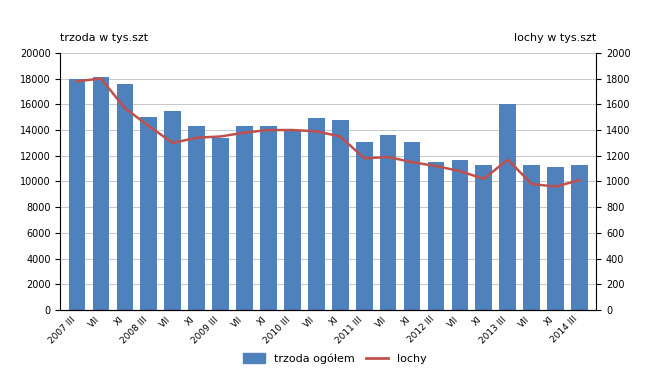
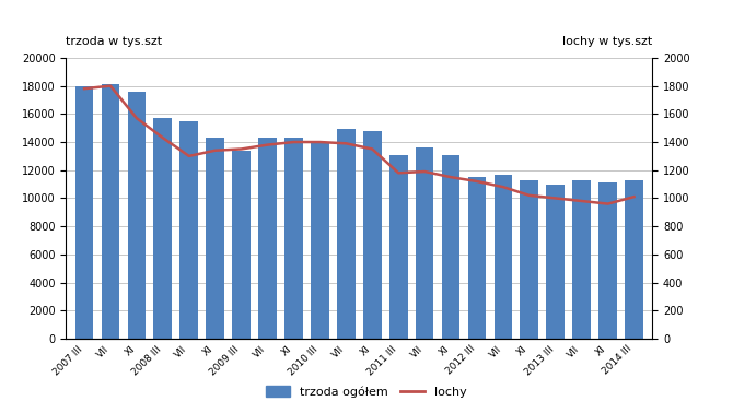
trzoda ogółem/2008 III: 15000 -> 15700
trzoda ogółem/2013 III: 16000 -> 11000
lochy/2013 III: 1170 -> 1000
